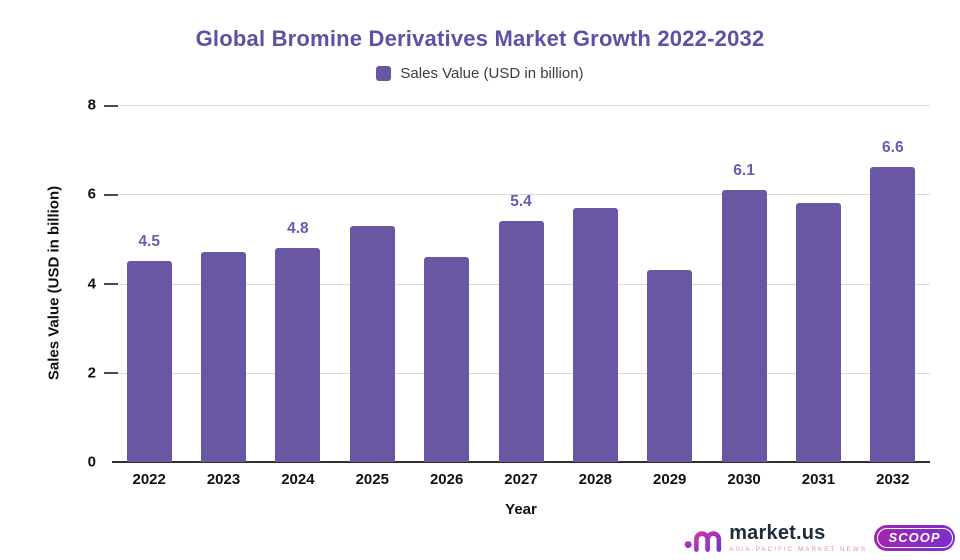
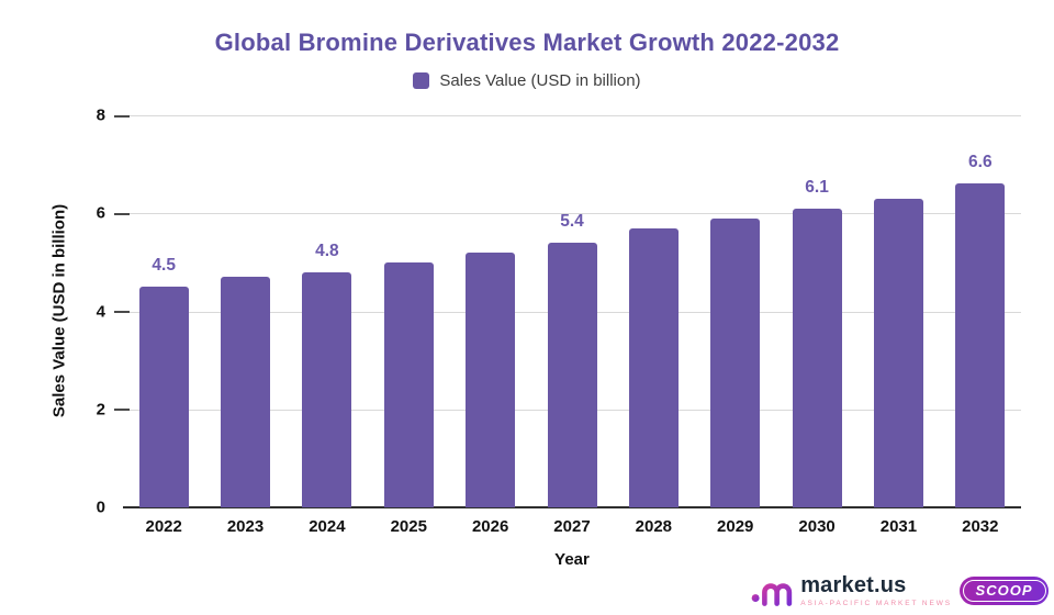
2025: 5.3 -> 5.0
2026: 4.6 -> 5.2
2029: 4.3 -> 5.9
2031: 5.8 -> 6.3
